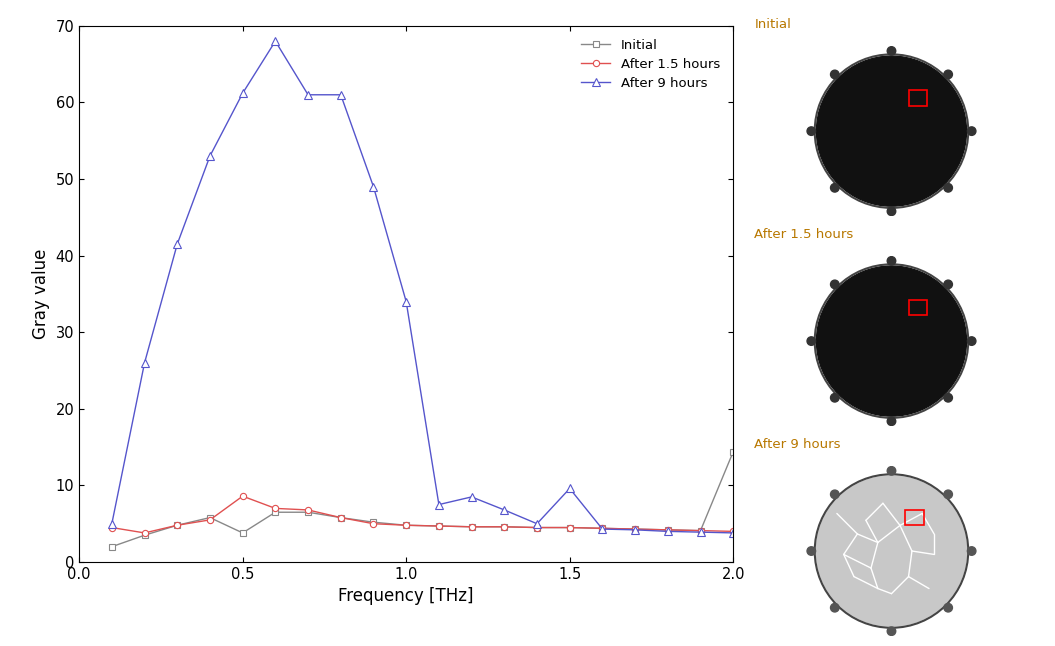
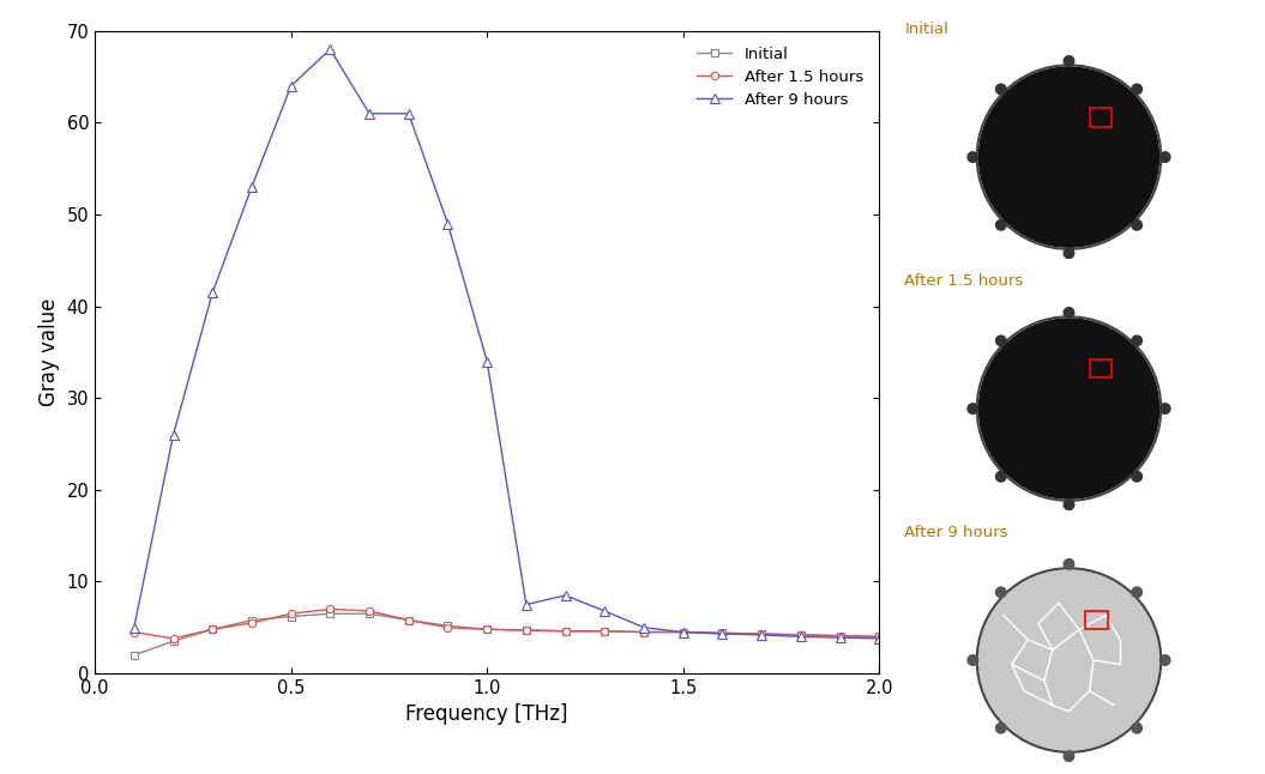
Initial/0.5: 3.8 -> 6.2
After 1.5 hours/0.5: 8.6 -> 6.5
After 9 hours/0.5: 61.2 -> 64.0
After 9 hours/1.5: 9.6 -> 4.5
Initial/2.0: 14.4 -> 4.0
